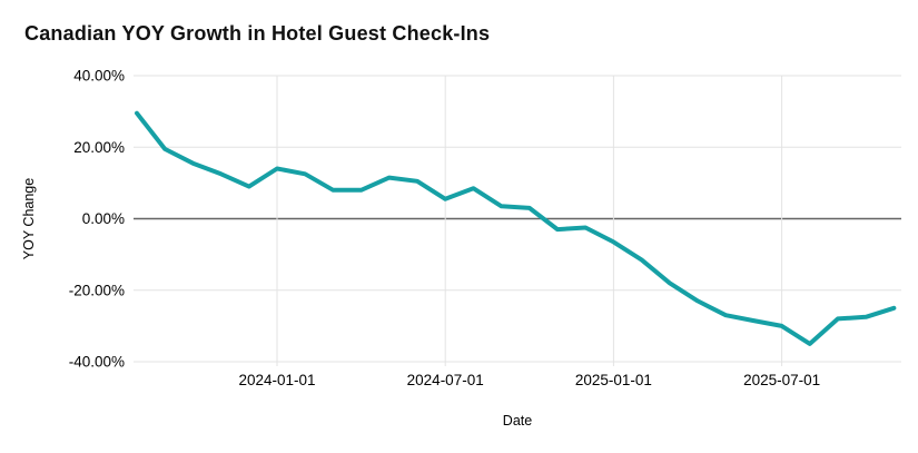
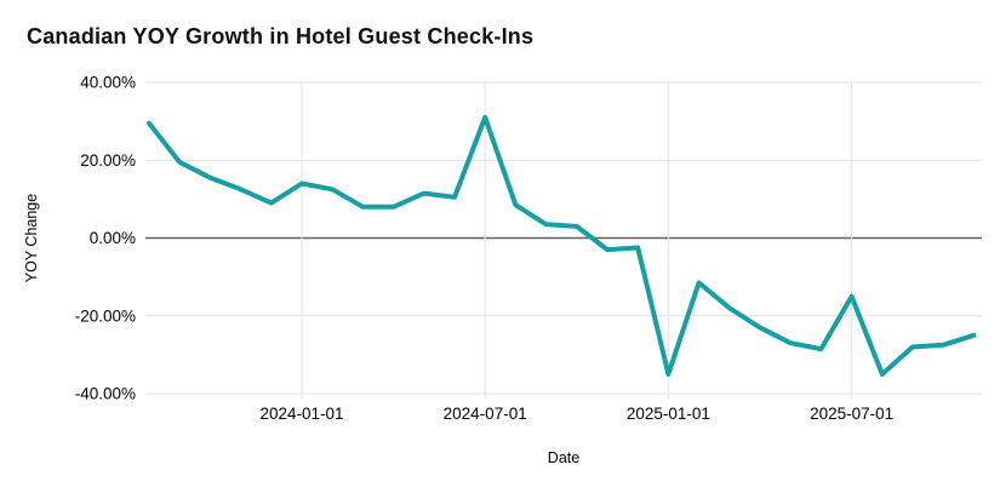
2024-07-01: 6% -> 31%
2025-01-01: -6% -> -35%
2025-07-01: -30% -> -15%
